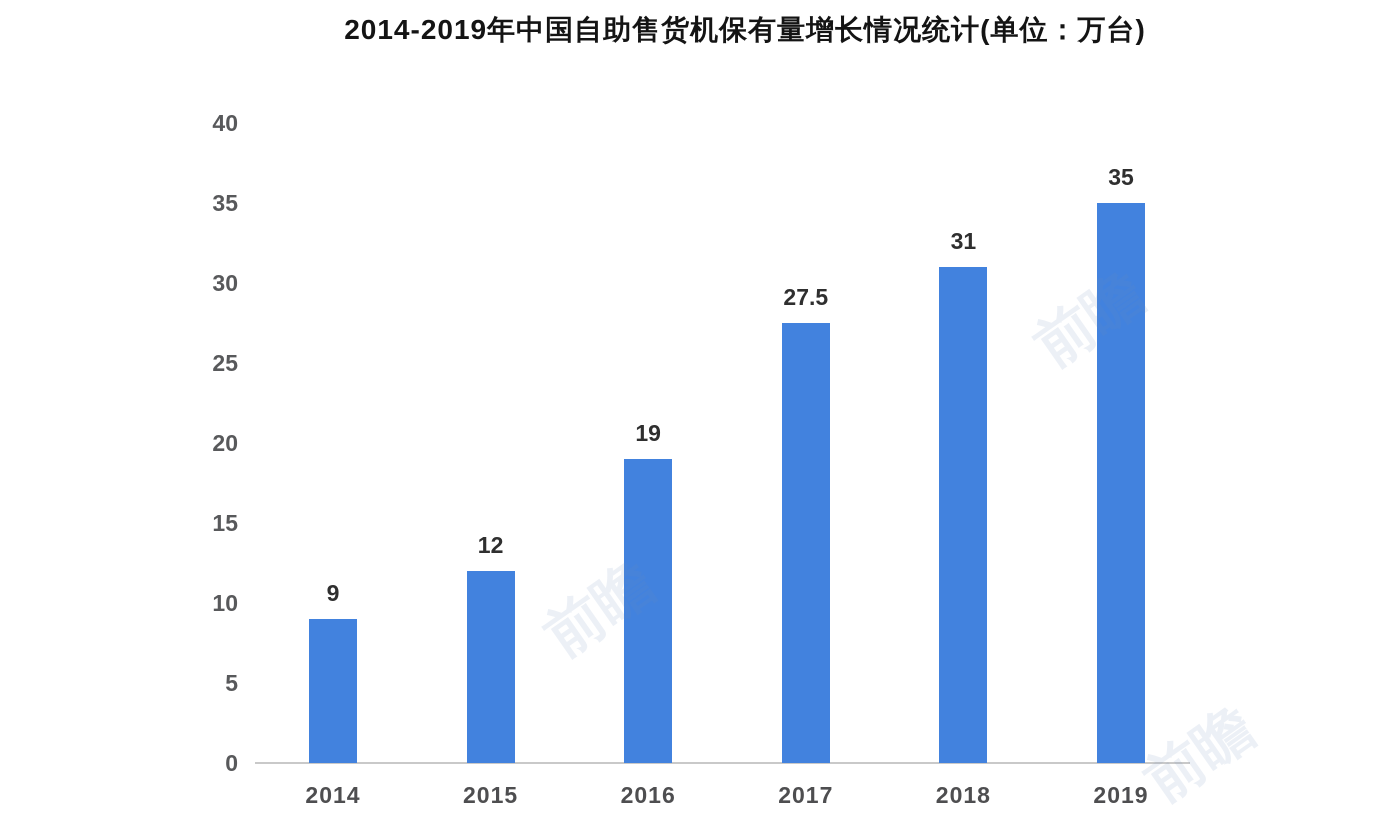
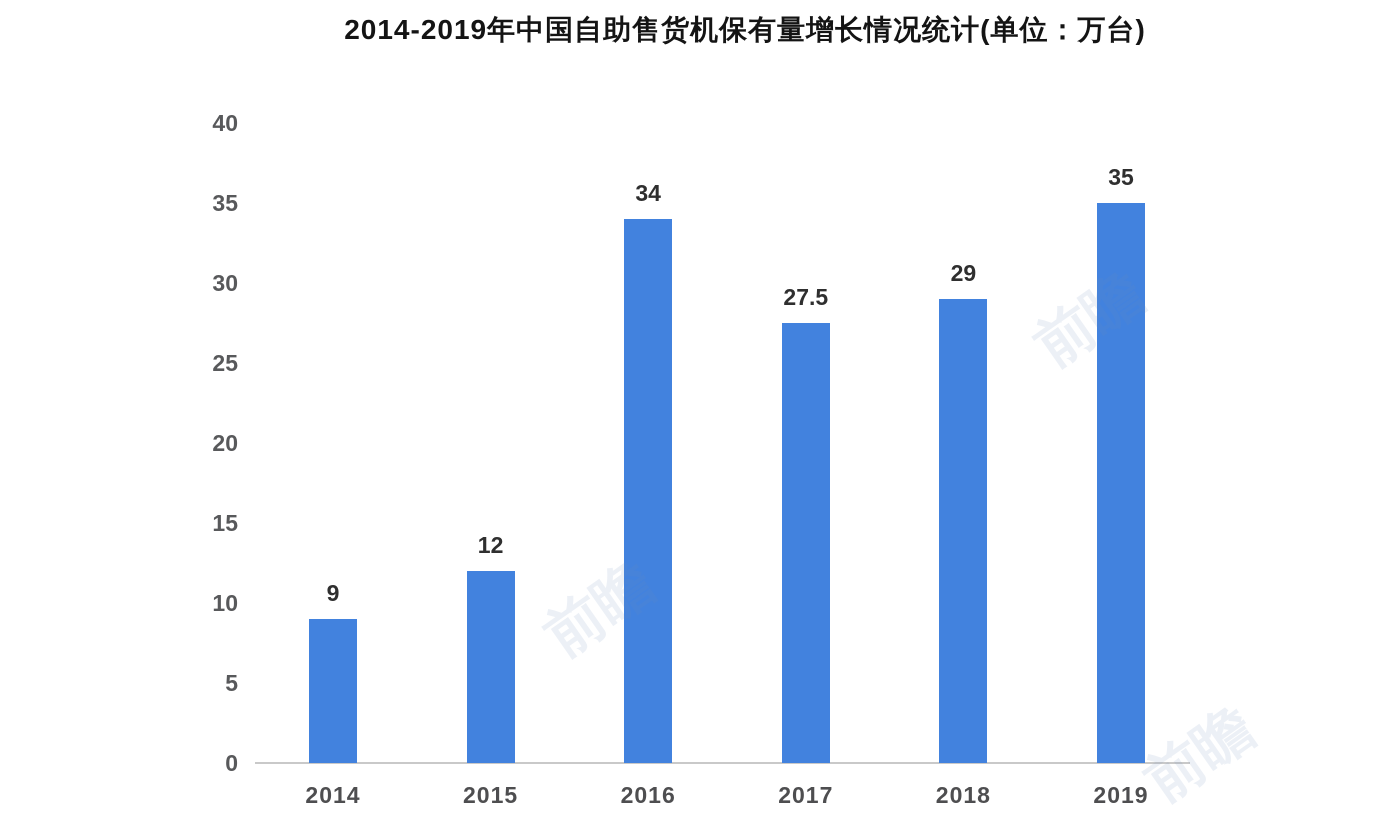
2016: 19 -> 34
2018: 31 -> 29
